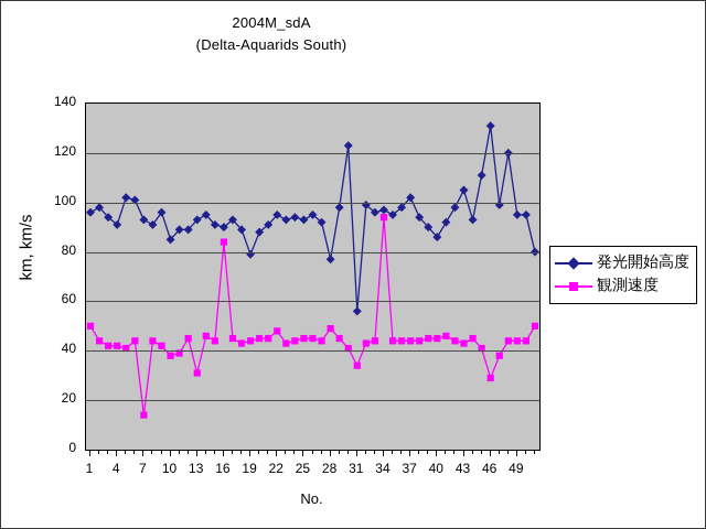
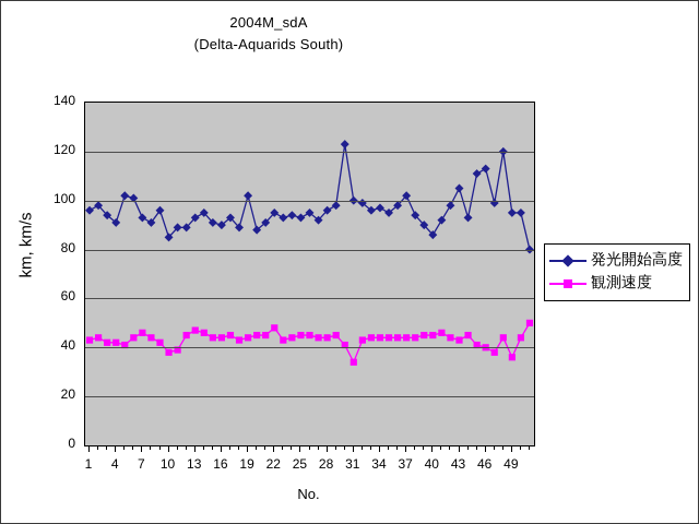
観測速度/1: 50 -> 43
観測速度/7: 14 -> 46
観測速度/13: 31 -> 47
観測速度/16: 84 -> 44
発光開始高度/19: 79 -> 102
発光開始高度/28: 77 -> 96
観測速度/28: 49 -> 44
発光開始高度/31: 56 -> 100
観測速度/34: 94 -> 44
発光開始高度/46: 131 -> 113
観測速度/46: 29 -> 40
観測速度/49: 44 -> 36
